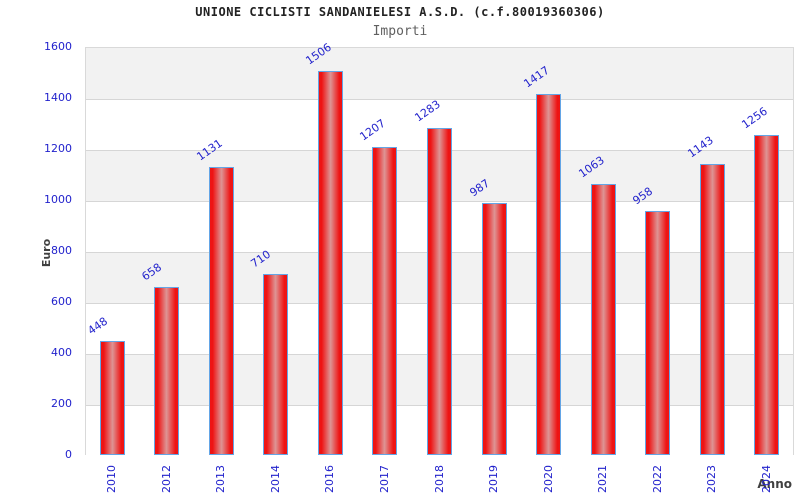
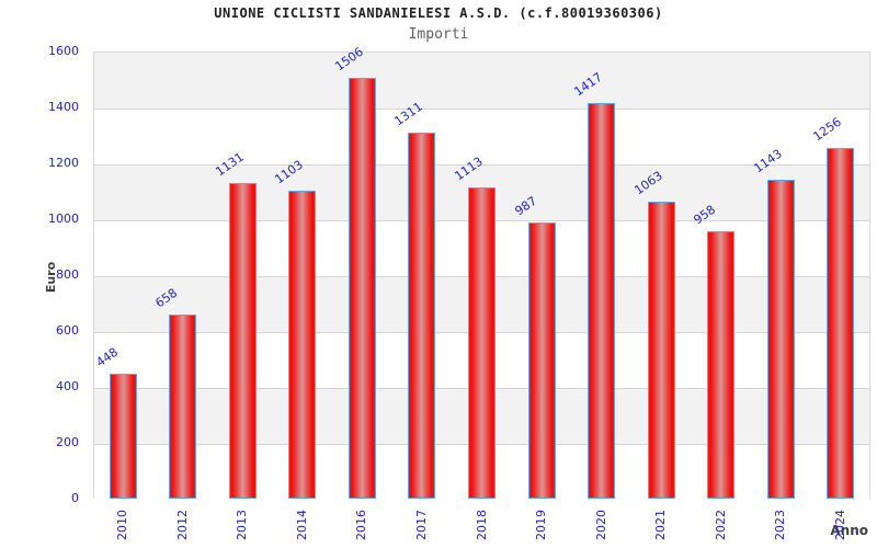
2014: 710 -> 1103
2017: 1207 -> 1311
2018: 1283 -> 1113
